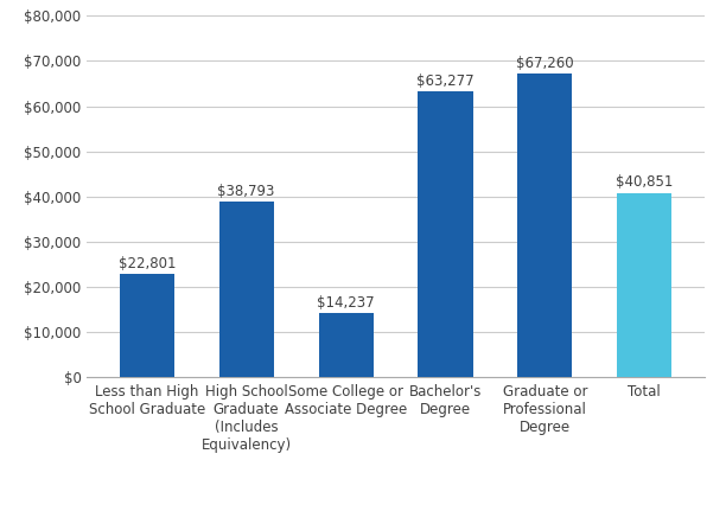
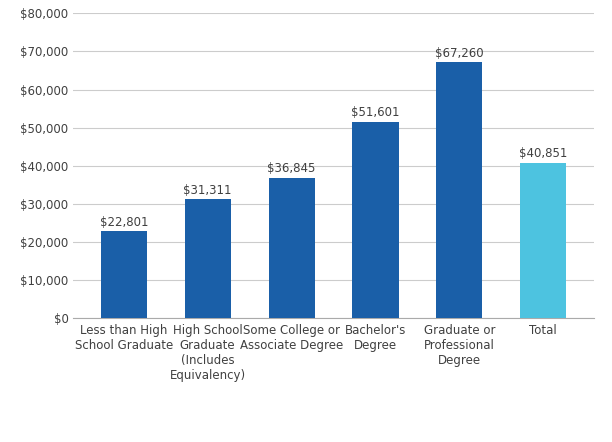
High School Graduate (Includes Equivalency): $38,793 -> $31,311
Some College or Associate Degree: $14,237 -> $36,845
Bachelor's Degree: $63,277 -> $51,601
